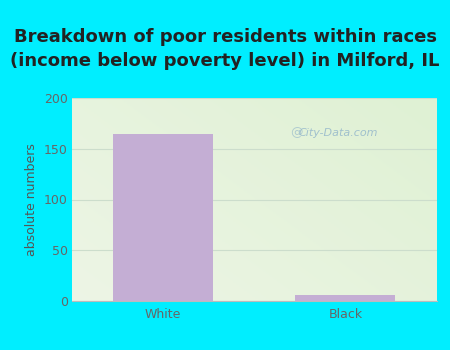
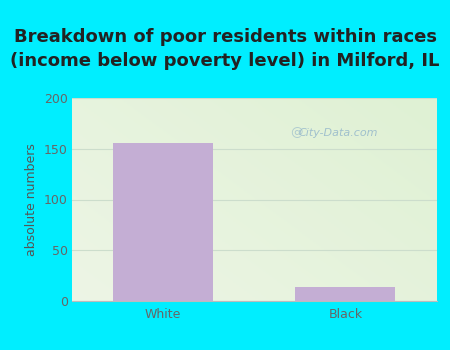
White: 165 -> 156
Black: 6 -> 14
